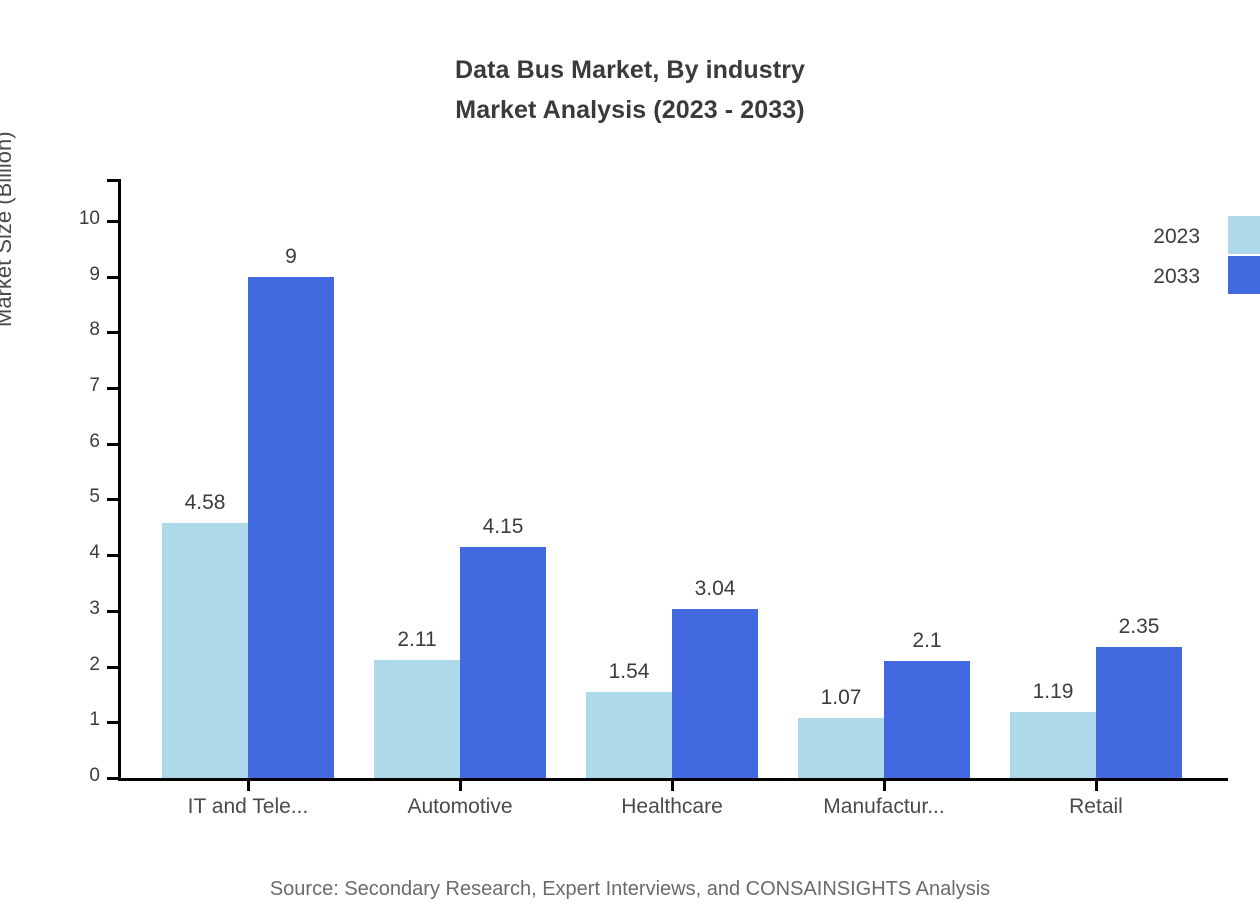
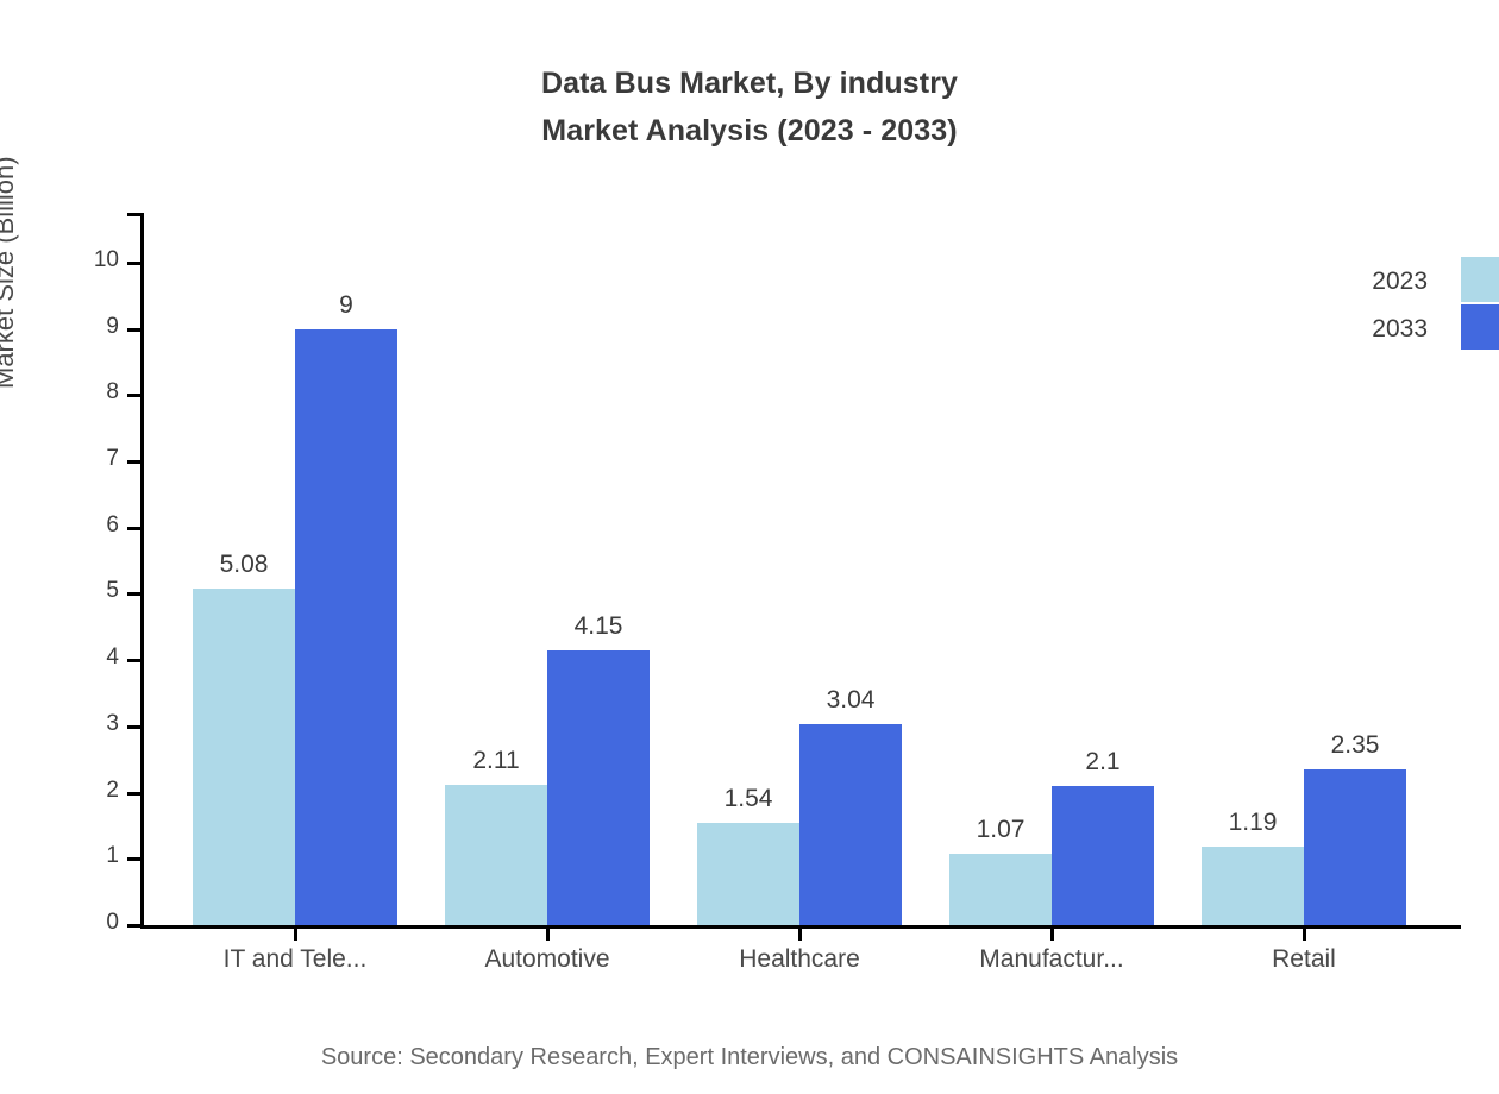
2023/IT and Tele...: 4.58 -> 5.08
